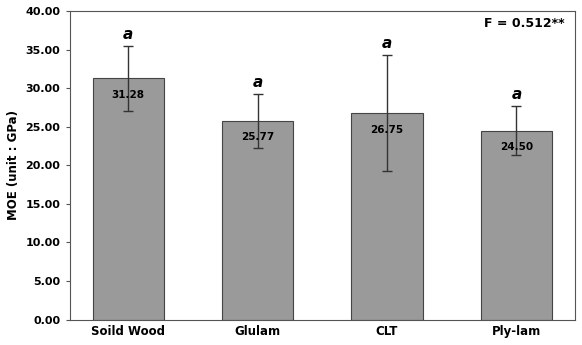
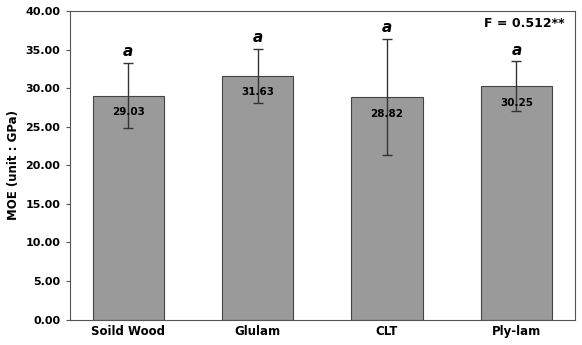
Soild Wood: 31.28 -> 29.03
Glulam: 25.77 -> 31.63
CLT: 26.75 -> 28.82
Ply-lam: 24.50 -> 30.25
